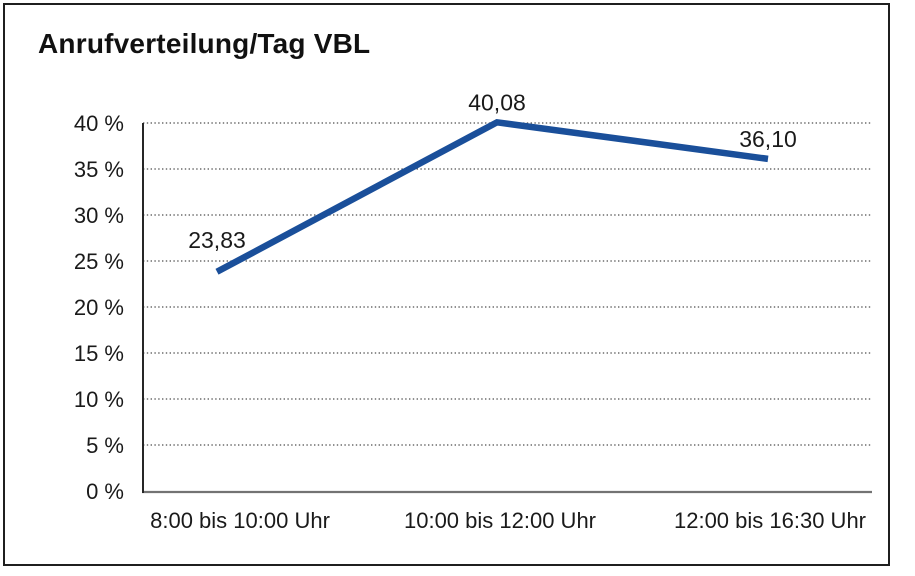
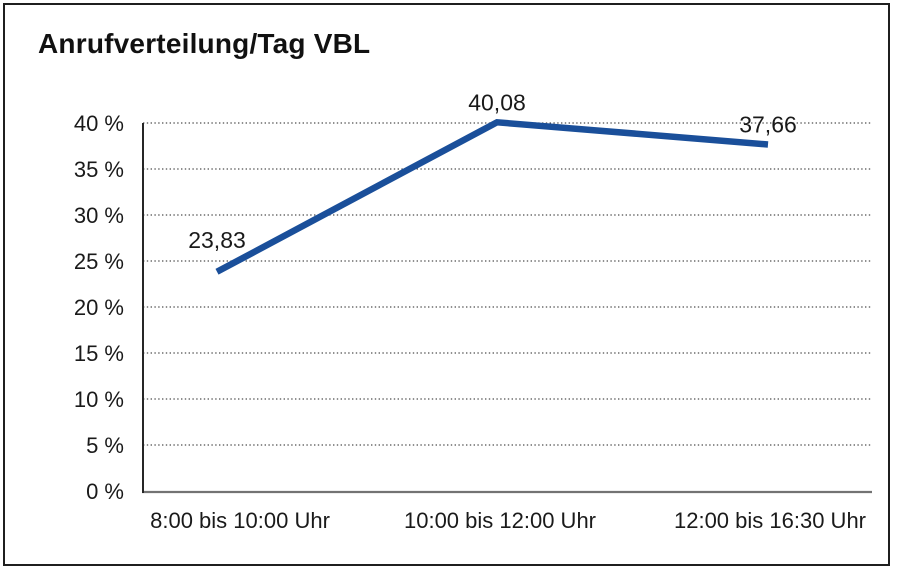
12:00 bis 16:30 Uhr: 36,10 -> 37,66
